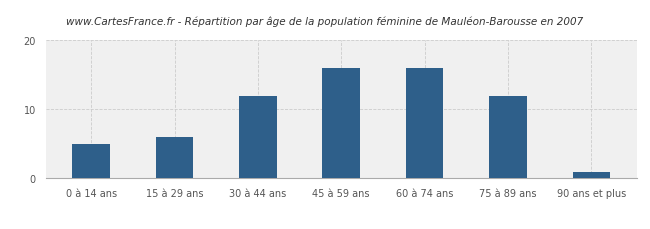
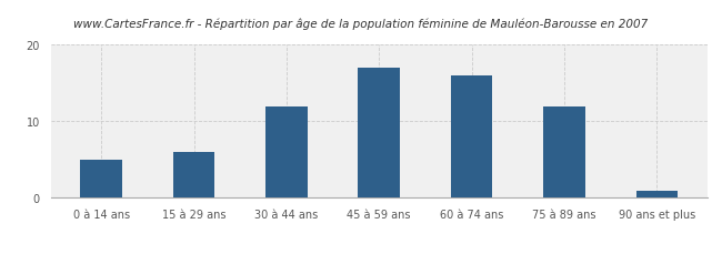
45 à 59 ans: 16 -> 17
